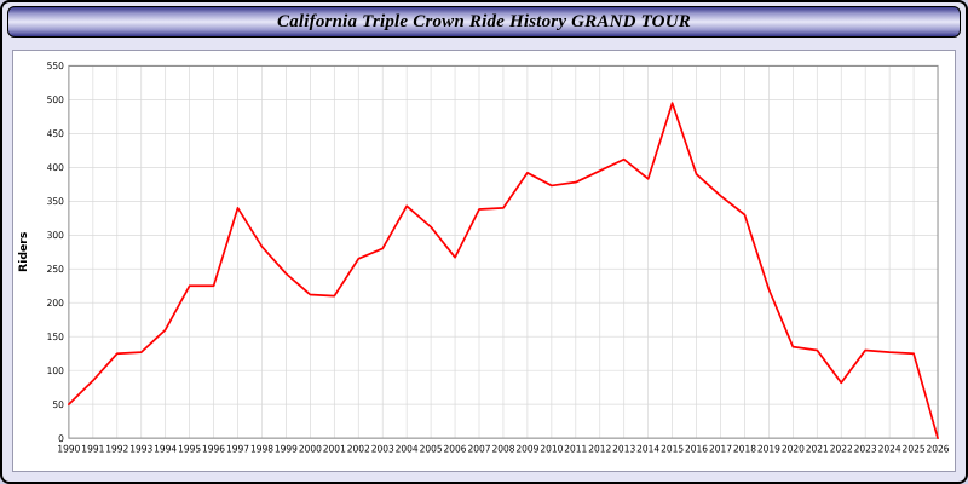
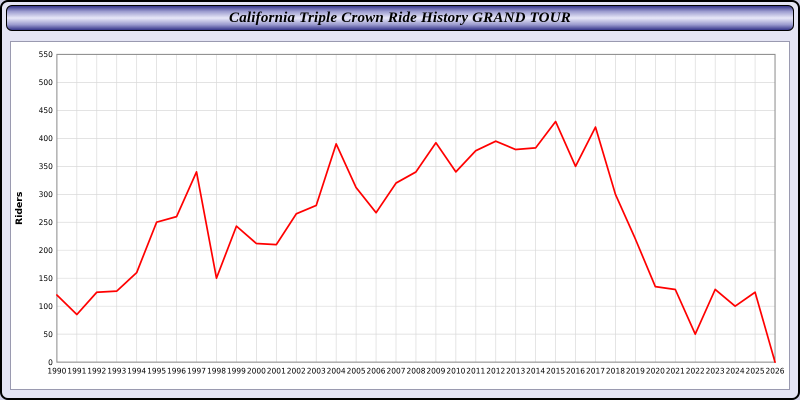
1990: 50 -> 120
1995: 220 -> 250
1996: 220 -> 260
1998: 280 -> 150
2004: 340 -> 390
2007: 340 -> 320
2010: 370 -> 340
2013: 410 -> 380
2015: 500 -> 430
2016: 390 -> 350
2017: 360 -> 420
2018: 330 -> 300
2022: 80 -> 50
2024: 130 -> 100
